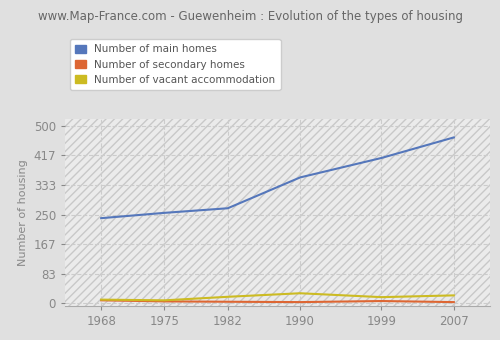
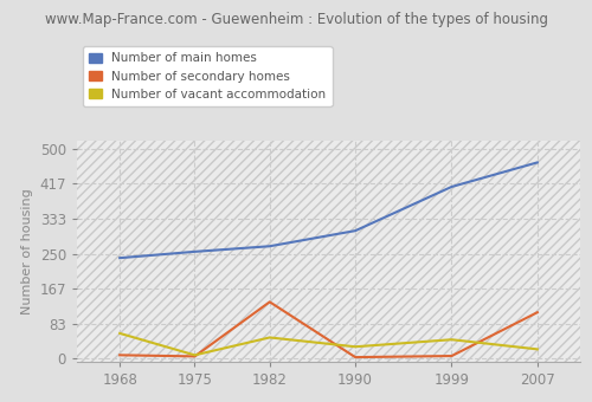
Number of vacant accommodation/1968: 10 -> 60
Number of secondary homes/1982: 4 -> 135
Number of vacant accommodation/1982: 18 -> 50
Number of main homes/1990: 355 -> 305
Number of vacant accommodation/1999: 17 -> 45
Number of secondary homes/2007: 3 -> 110
